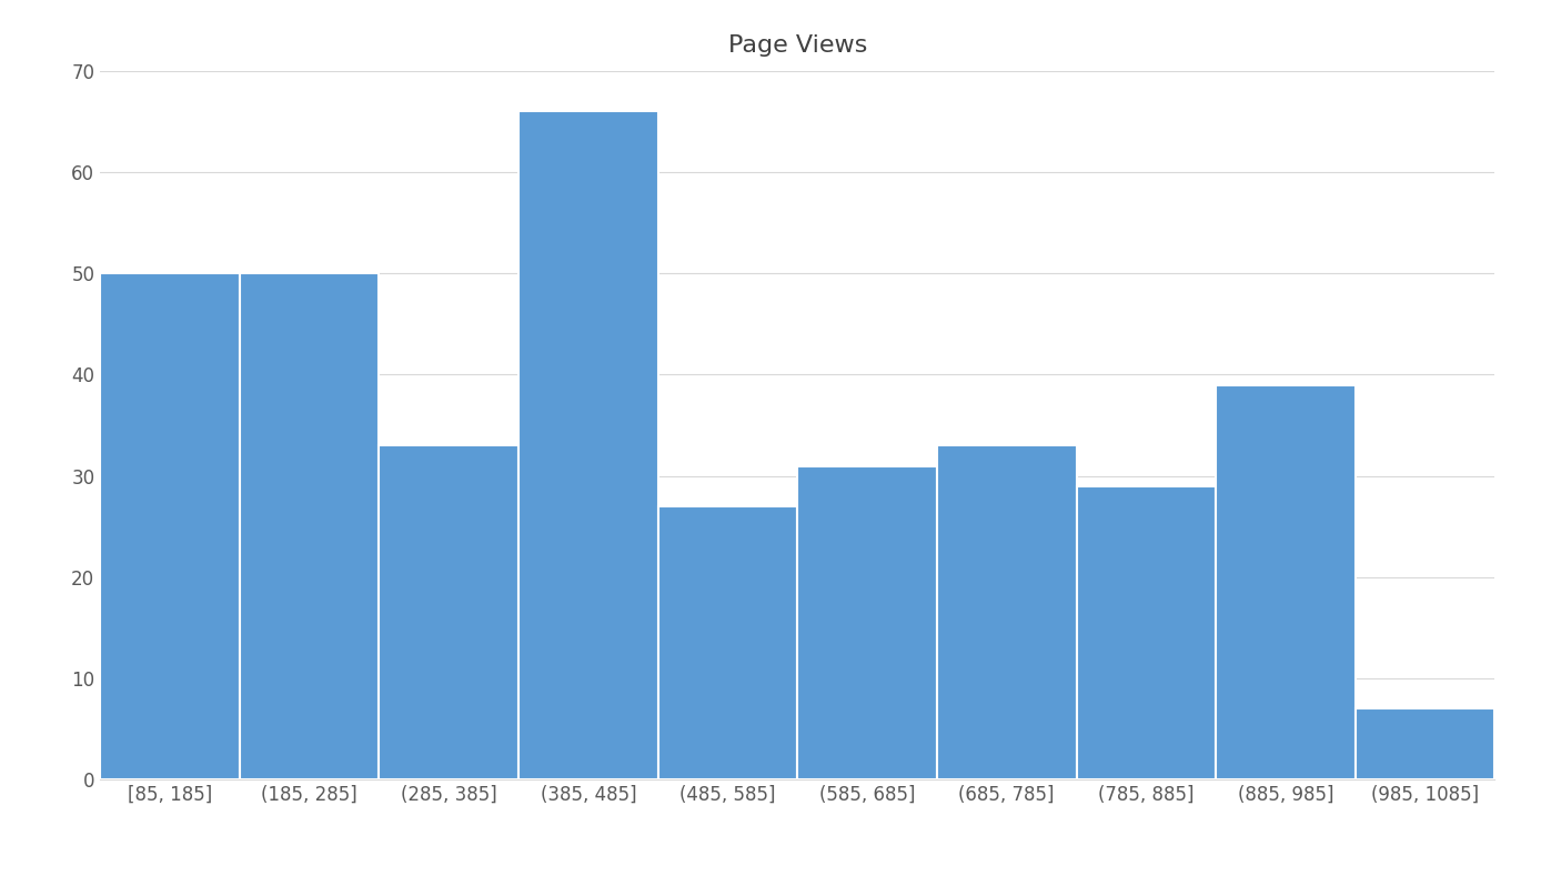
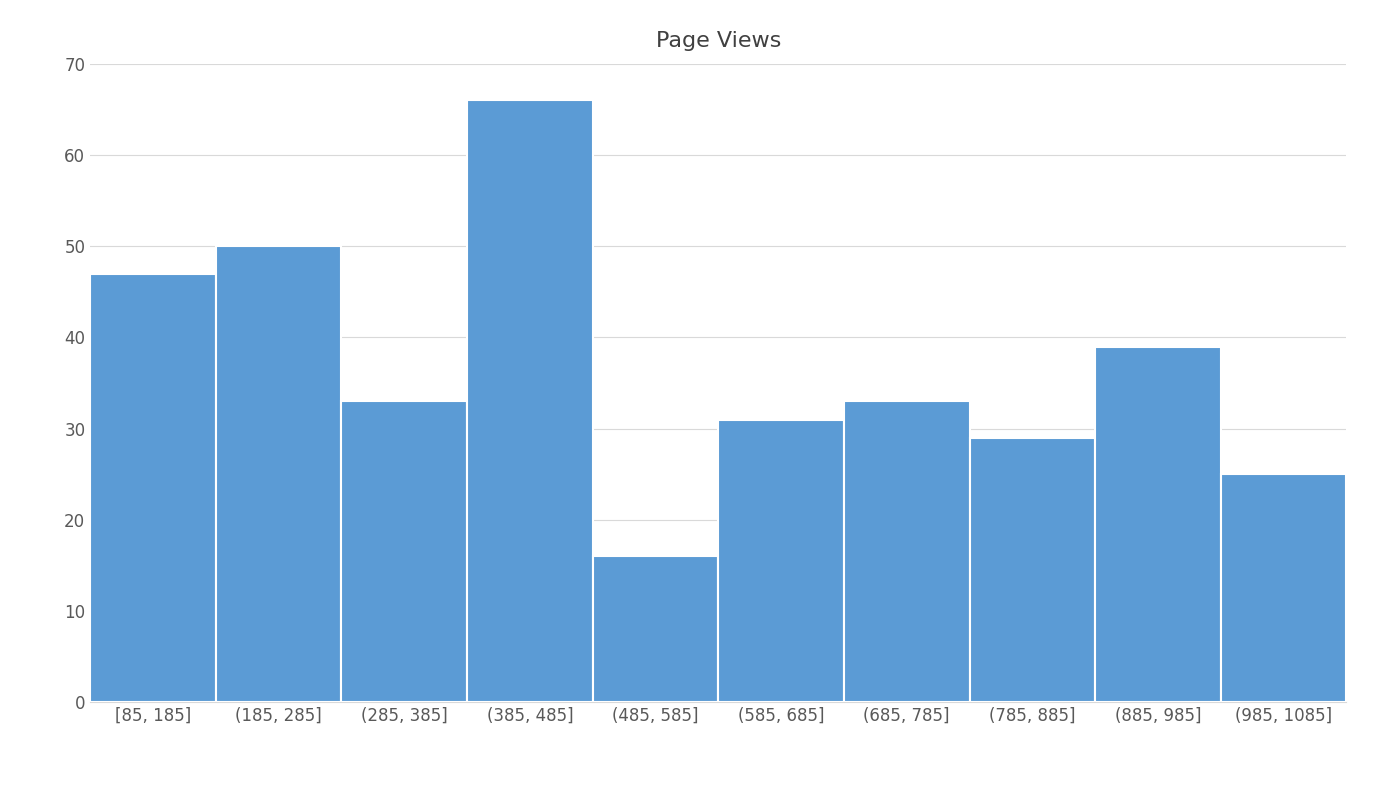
[85, 185]: 50 -> 47
(485, 585]: 27 -> 16
(985, 1085]: 7 -> 25
